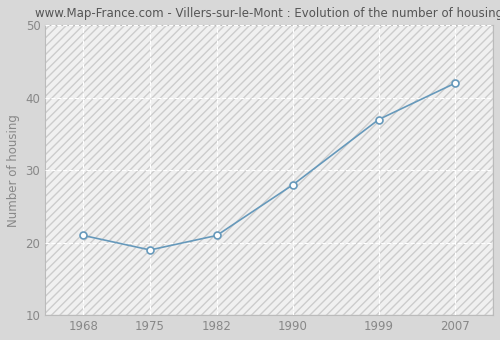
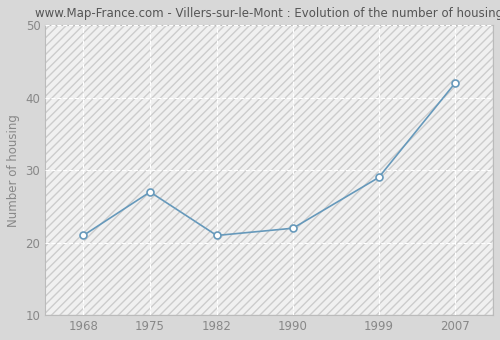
1975: 19 -> 27
1990: 28 -> 22
1999: 37 -> 29
